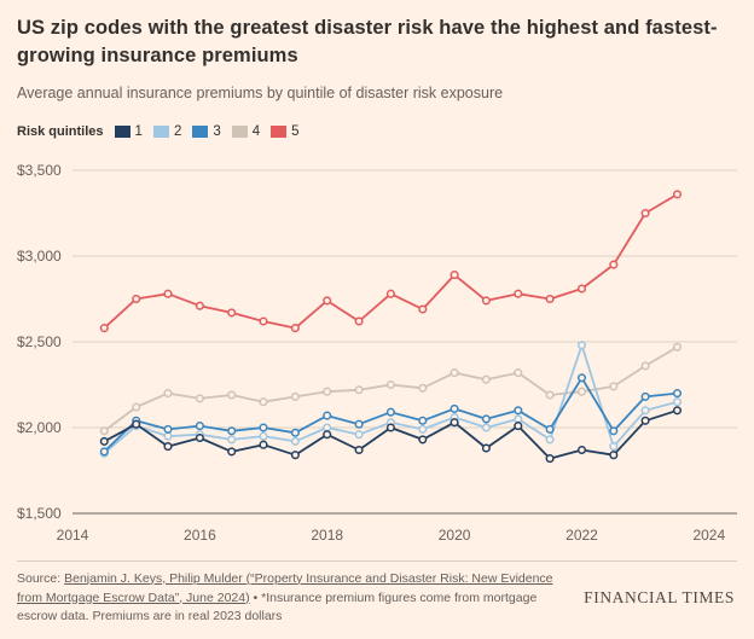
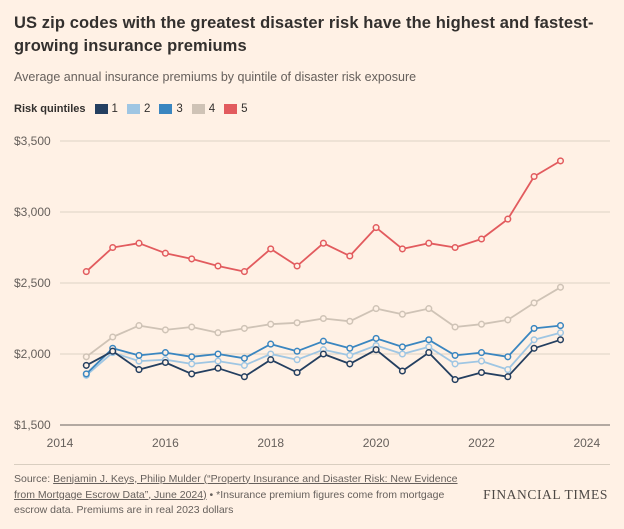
2/2022: $2480 -> $1950
3/2022: $2290 -> $2010
